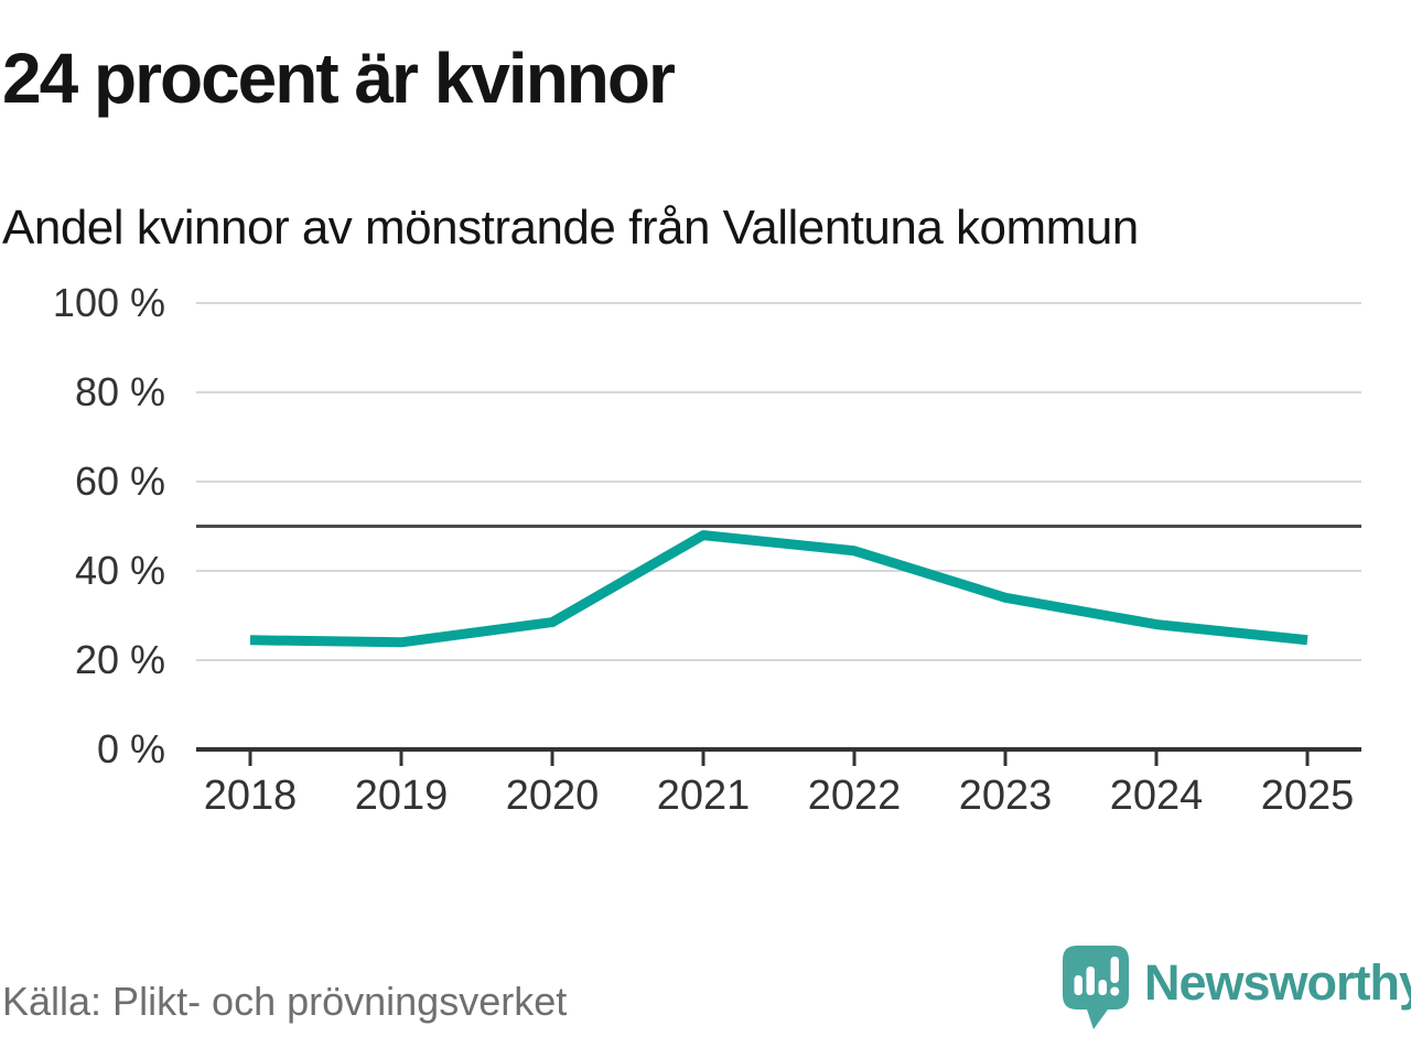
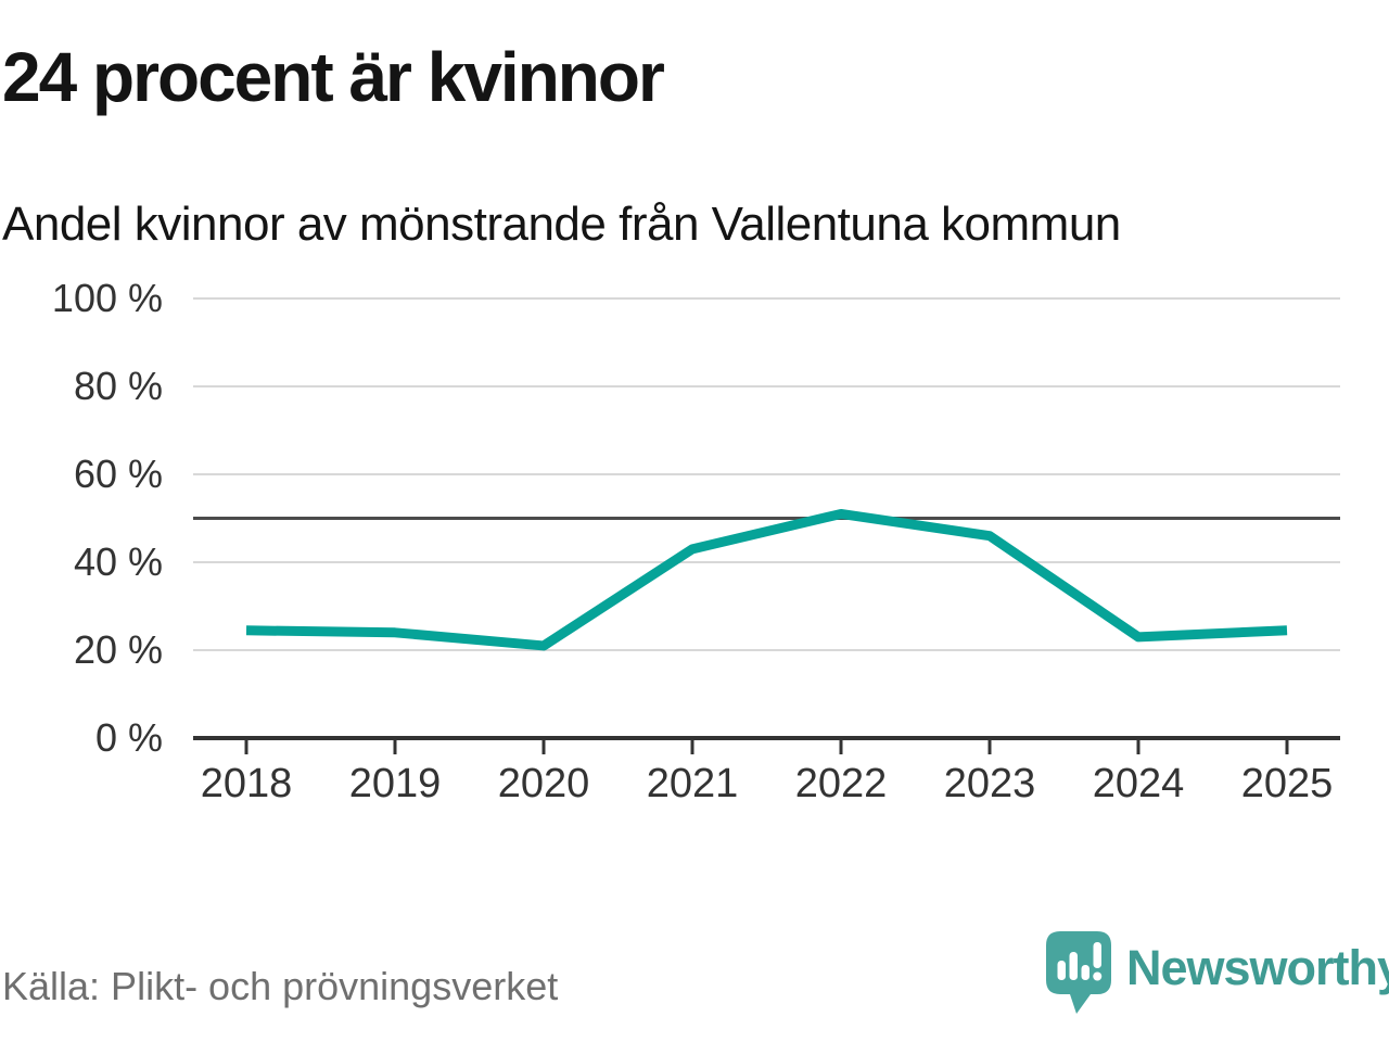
2020: 28% -> 21%
2021: 48% -> 43%
2022: 44% -> 51%
2023: 34% -> 46%
2024: 28% -> 23%
